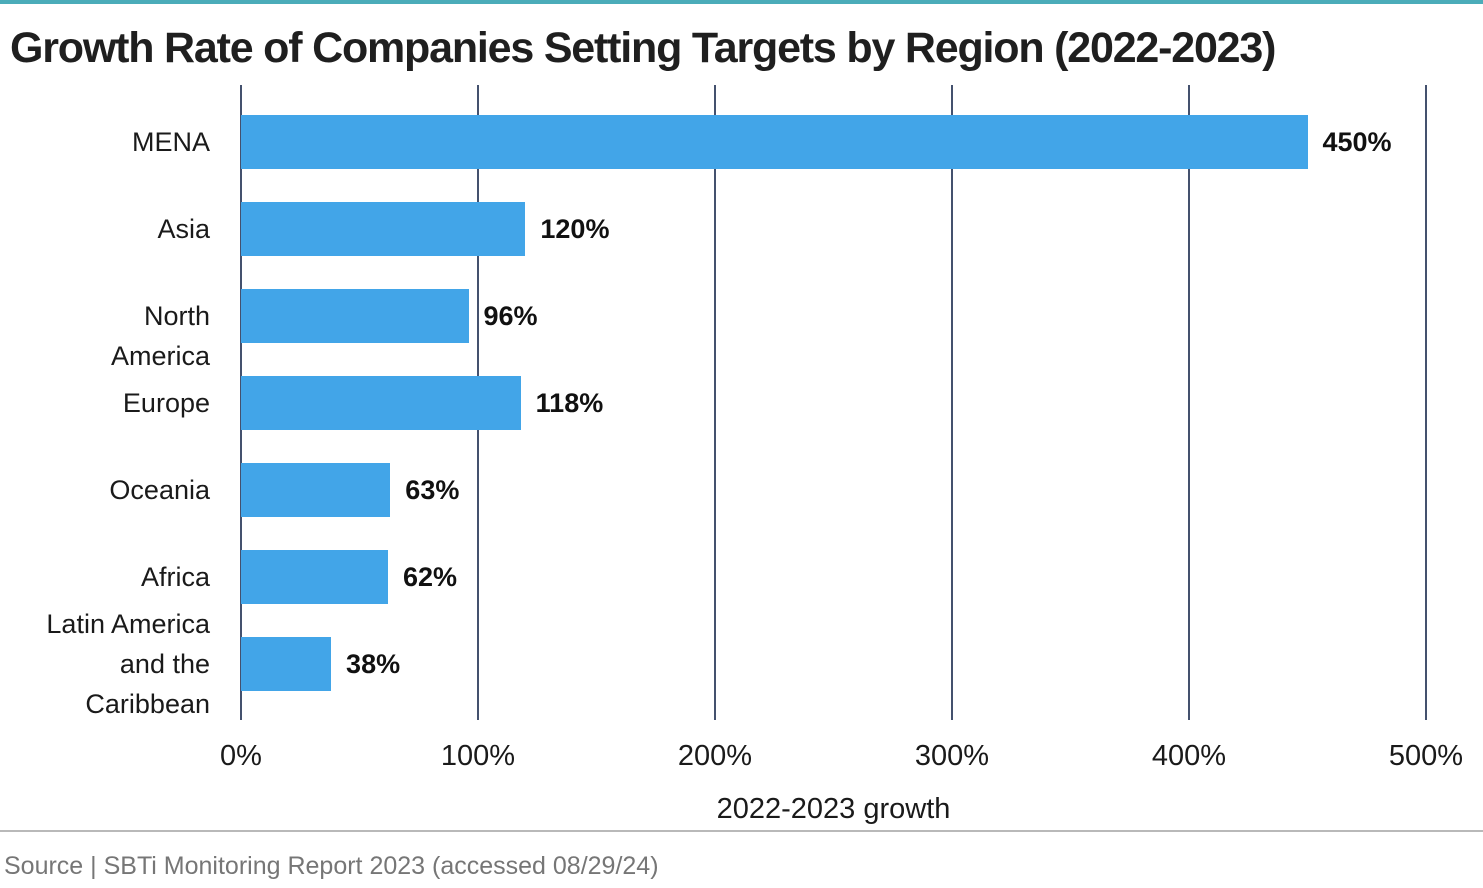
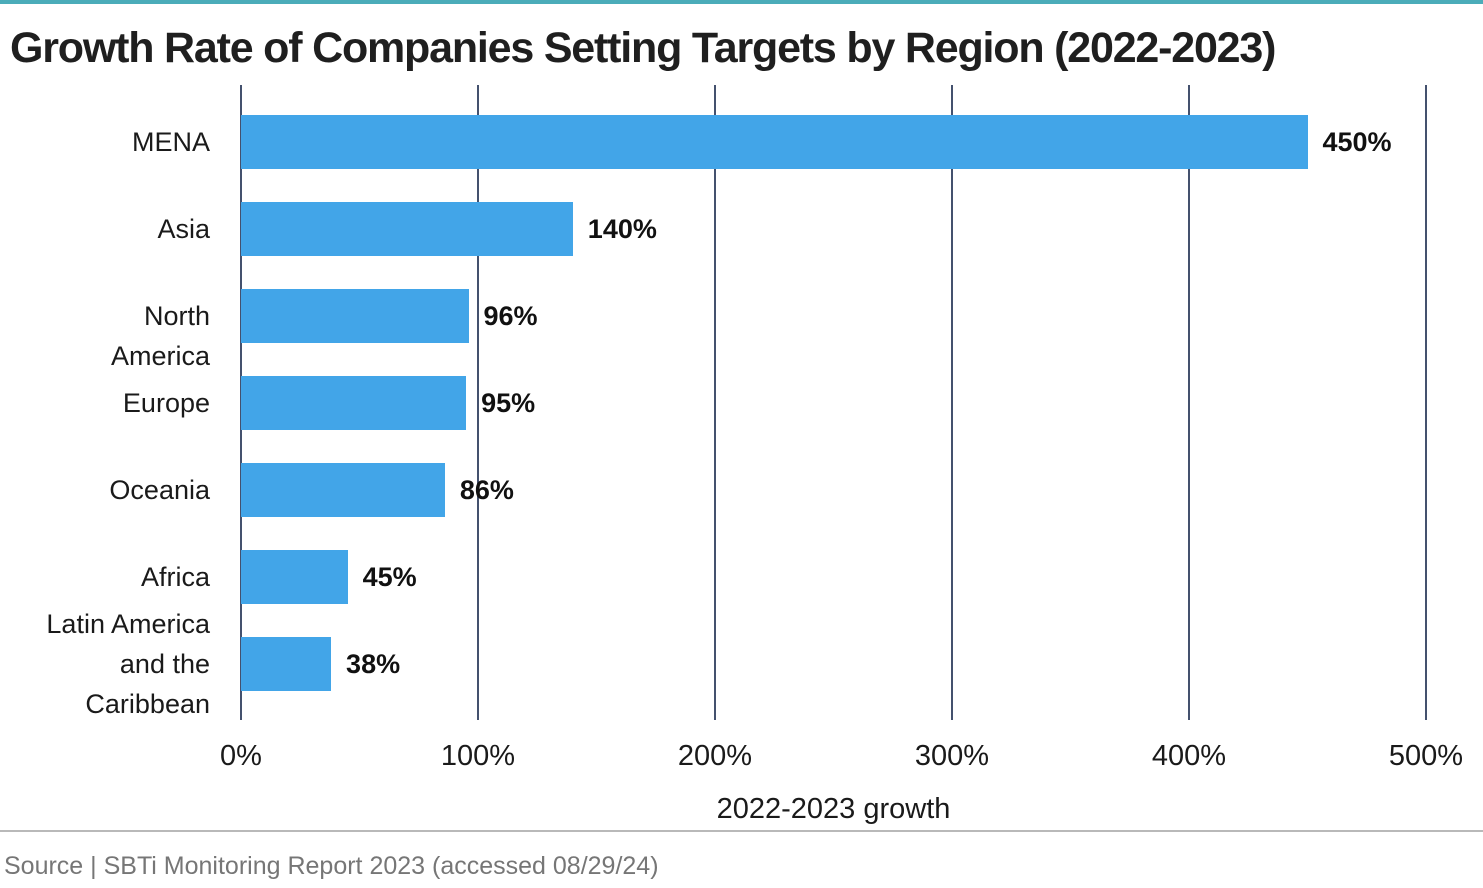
Asia: 120% -> 140%
Europe: 118% -> 95%
Oceania: 63% -> 86%
Africa: 62% -> 45%
